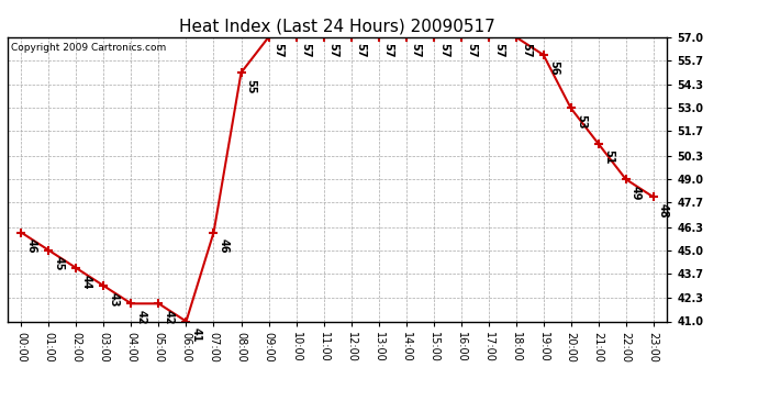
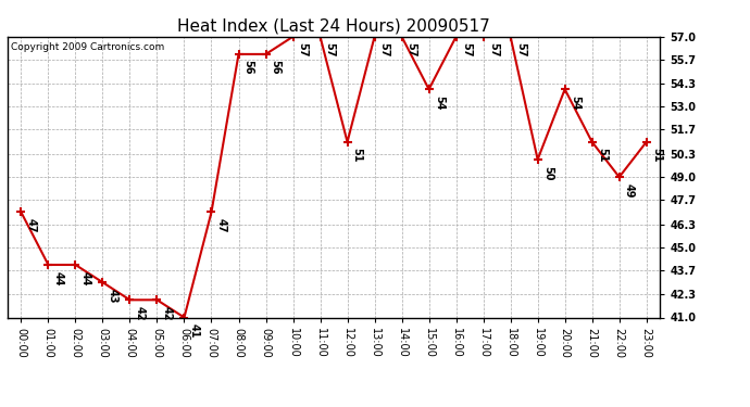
00:00: 46 -> 47
01:00: 45 -> 44
07:00: 46 -> 47
08:00: 55 -> 56
09:00: 57 -> 56
12:00: 57 -> 51
15:00: 57 -> 54
19:00: 56 -> 50
20:00: 53 -> 54
23:00: 48 -> 51
